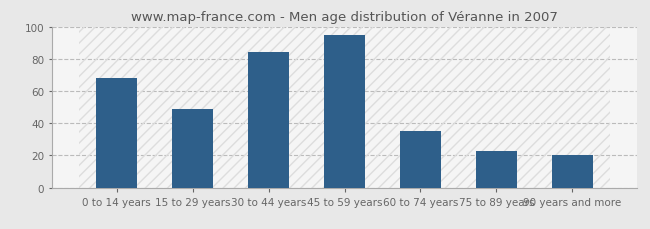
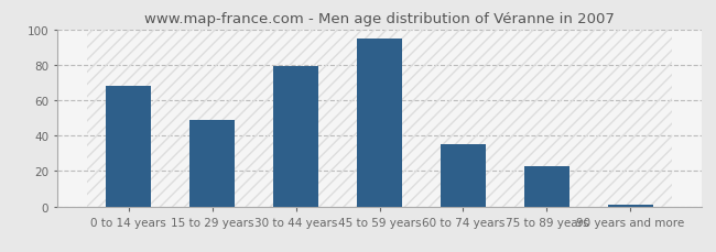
30 to 44 years: 84 -> 79
90 years and more: 20 -> 1
